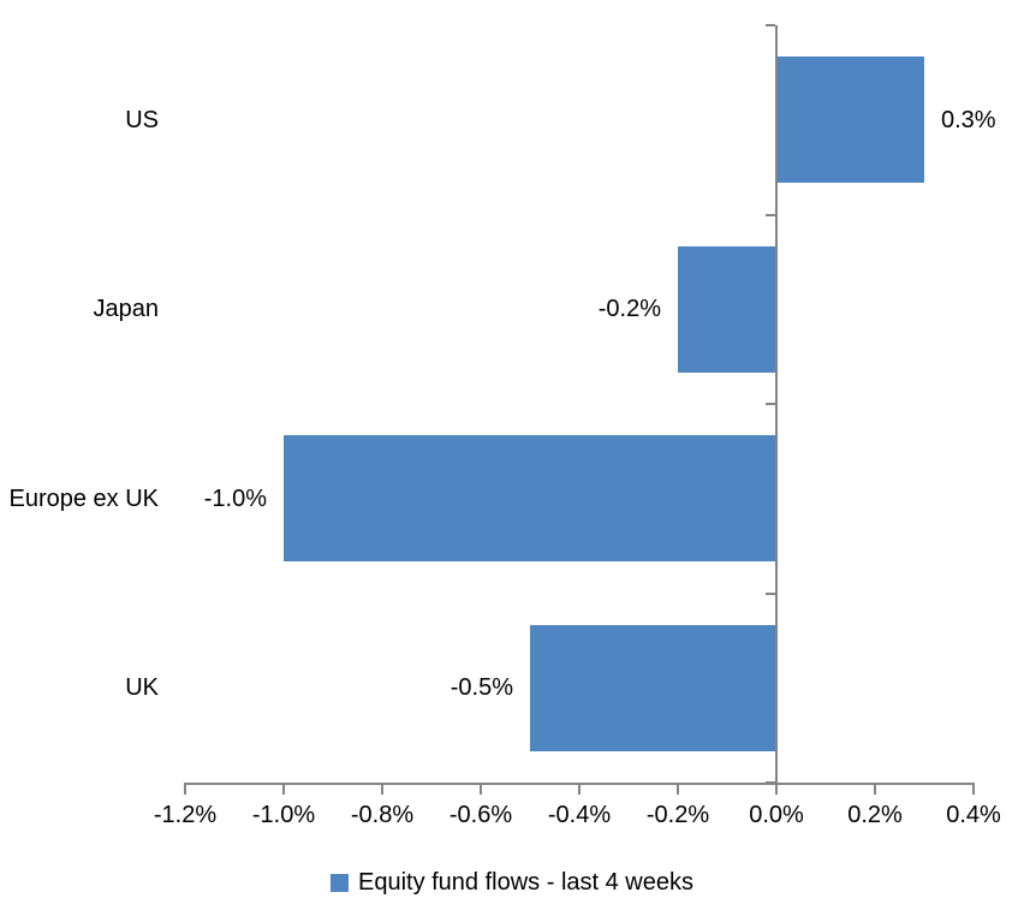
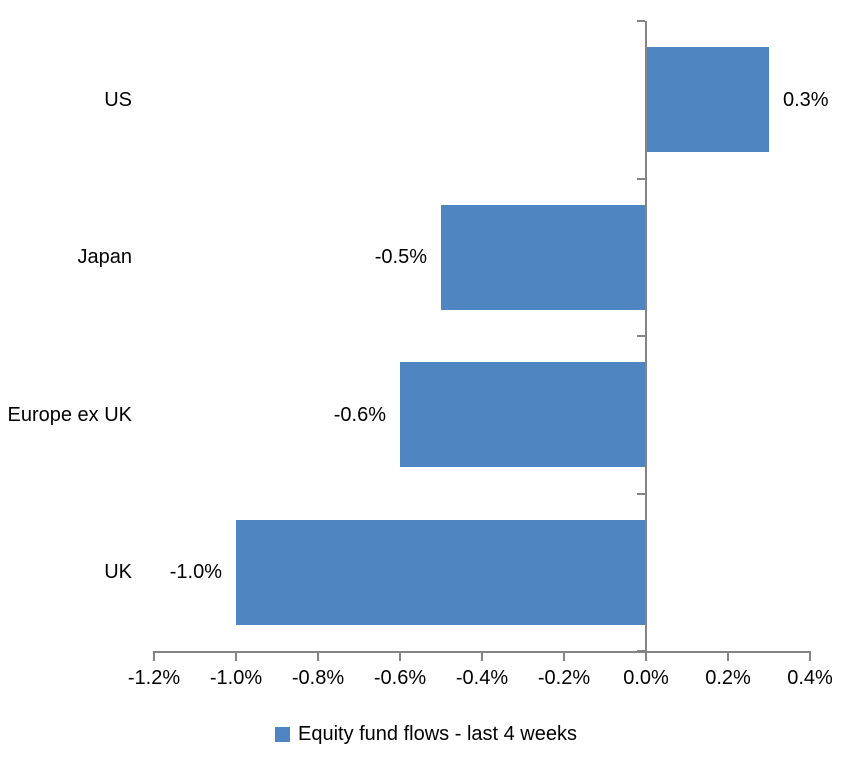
Japan: -0.2% -> -0.5%
Europe ex UK: -1.0% -> -0.6%
UK: -0.5% -> -1.0%
